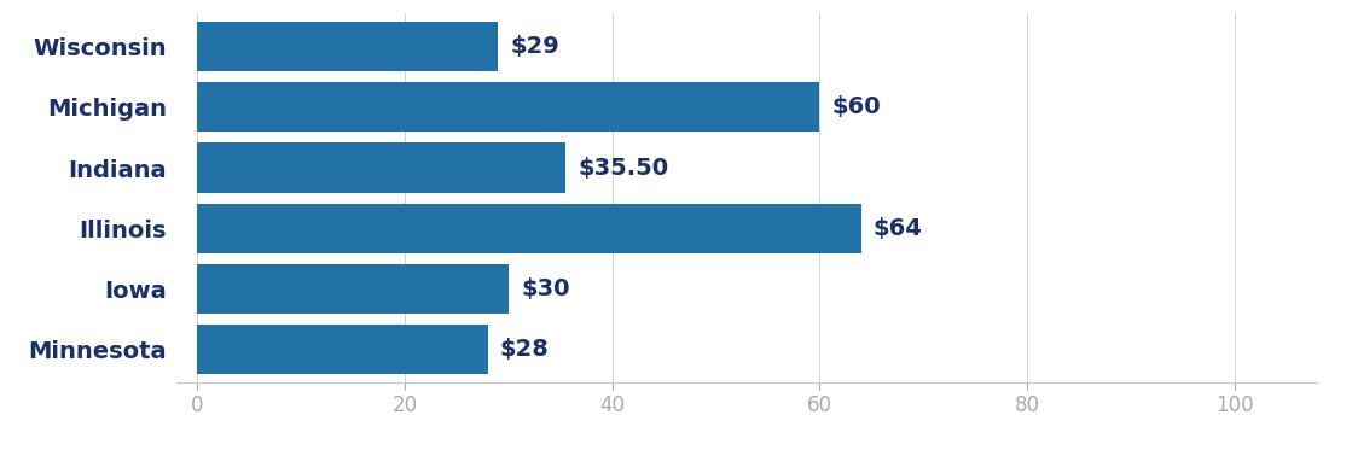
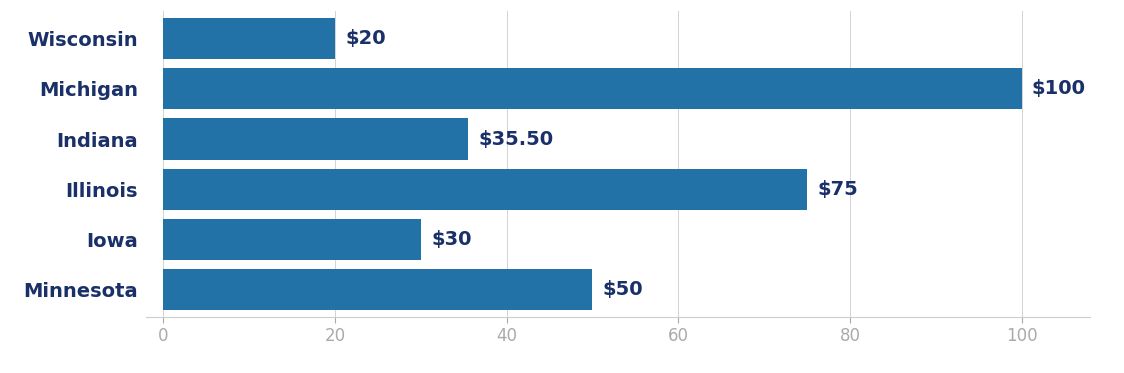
Wisconsin: $29 -> $20
Michigan: $60 -> $100
Illinois: $64 -> $75
Minnesota: $28 -> $50
